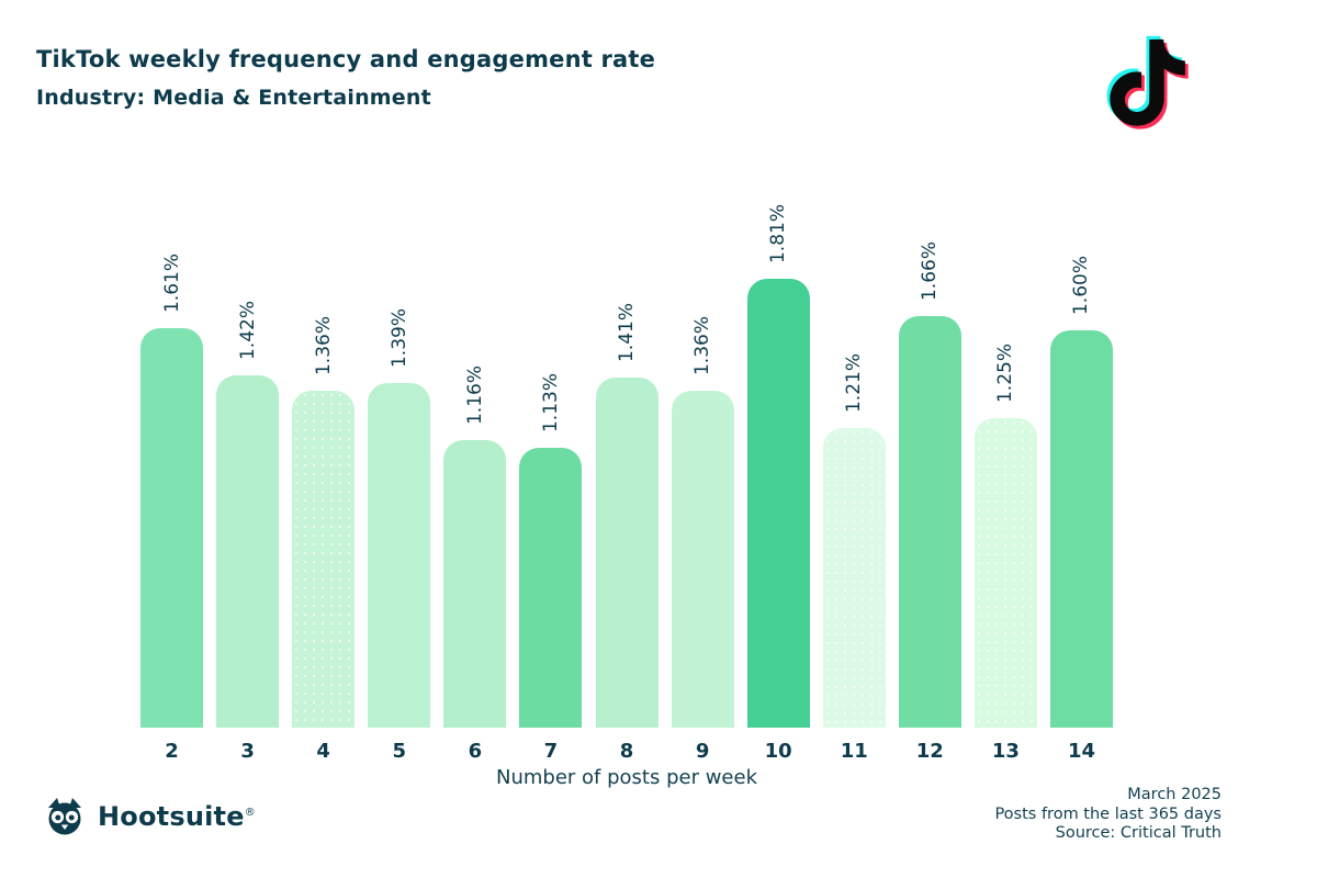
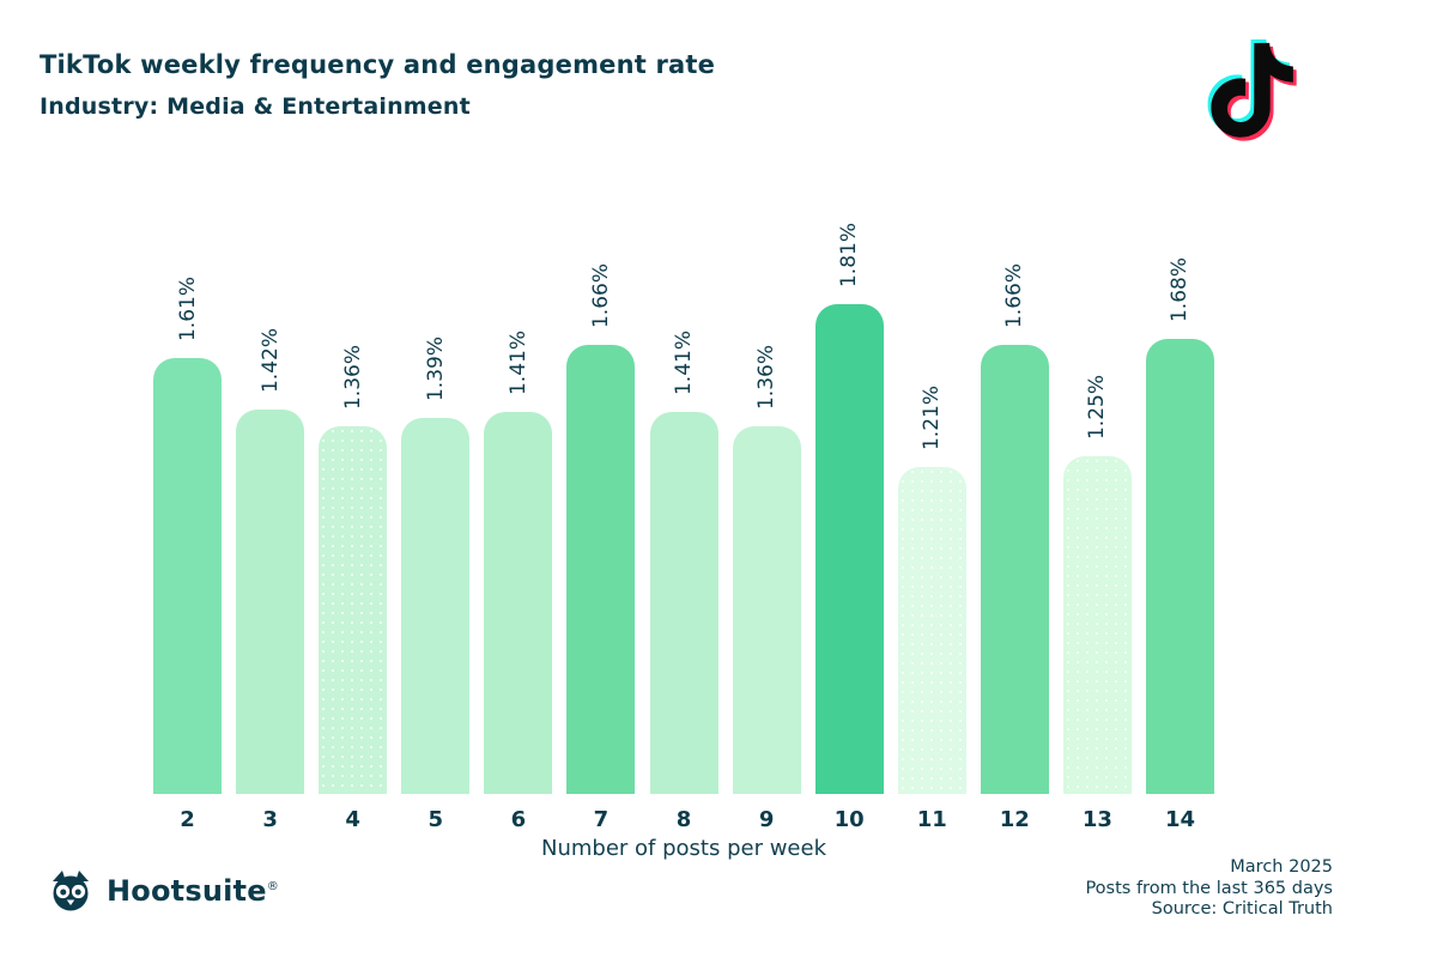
6: 1.16% -> 1.41%
7: 1.13% -> 1.66%
14: 1.60% -> 1.68%
